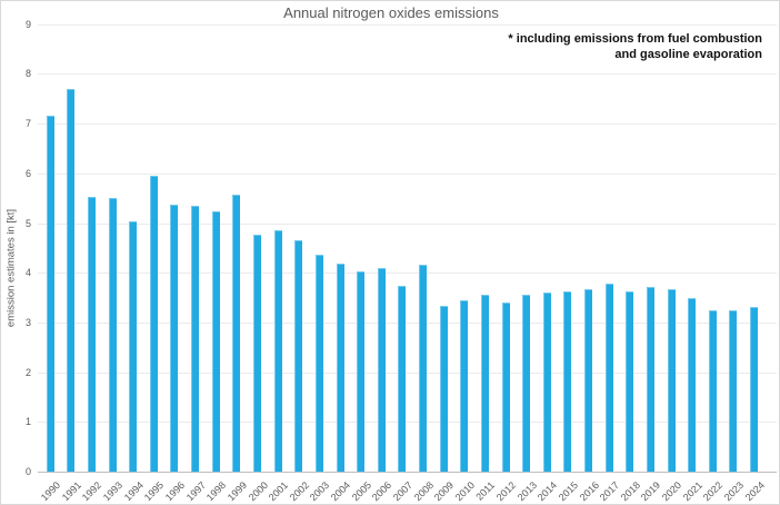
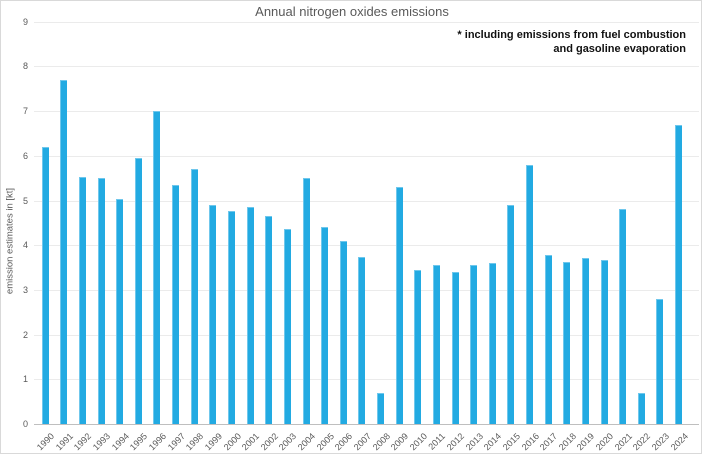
1990: 7.2 -> 6.2
1996: 5.4 -> 7.0
1998: 5.2 -> 5.7
1999: 5.6 -> 4.9
2004: 4.2 -> 5.5
2005: 4.0 -> 4.4
2008: 4.2 -> 0.7
2009: 3.3 -> 5.3
2015: 3.6 -> 4.9
2016: 3.7 -> 5.8
2021: 3.5 -> 4.8
2022: 3.2 -> 0.7
2023: 3.2 -> 2.8
2024: 3.3 -> 6.7
